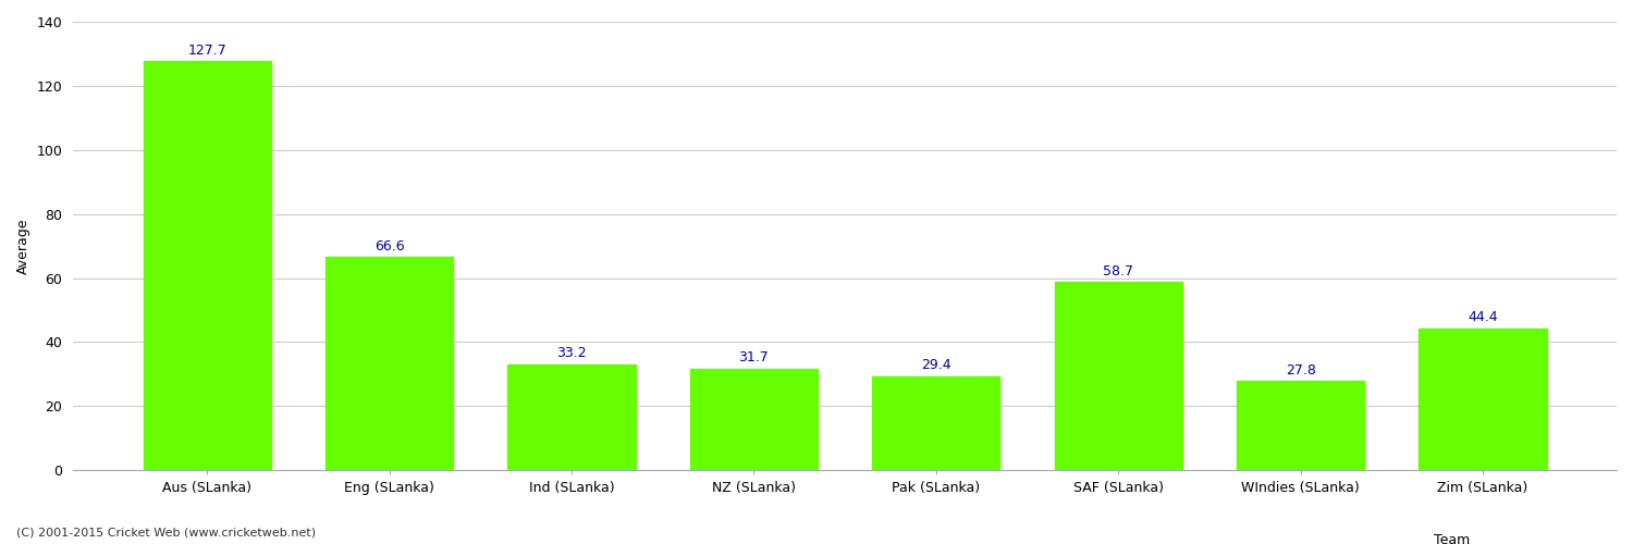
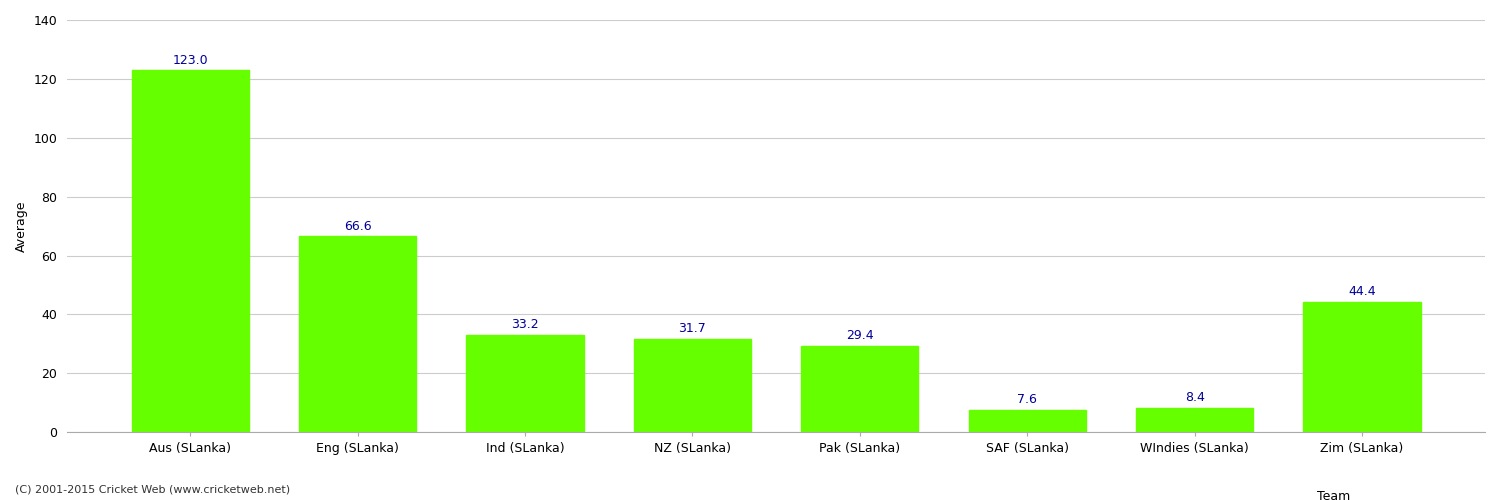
Aus (SLanka): 127.7 -> 123.0
SAF (SLanka): 58.7 -> 7.6
WIndies (SLanka): 27.8 -> 8.4
